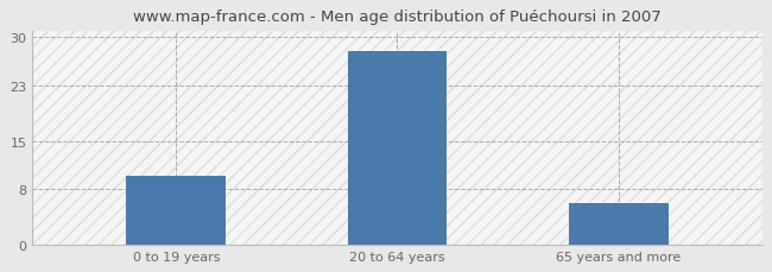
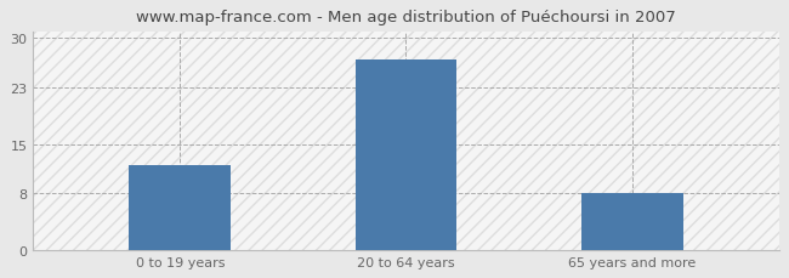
0 to 19 years: 10 -> 12
20 to 64 years: 28 -> 27
65 years and more: 6 -> 8
